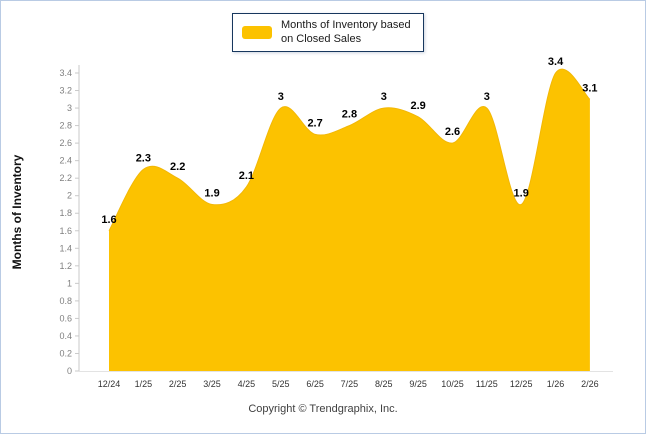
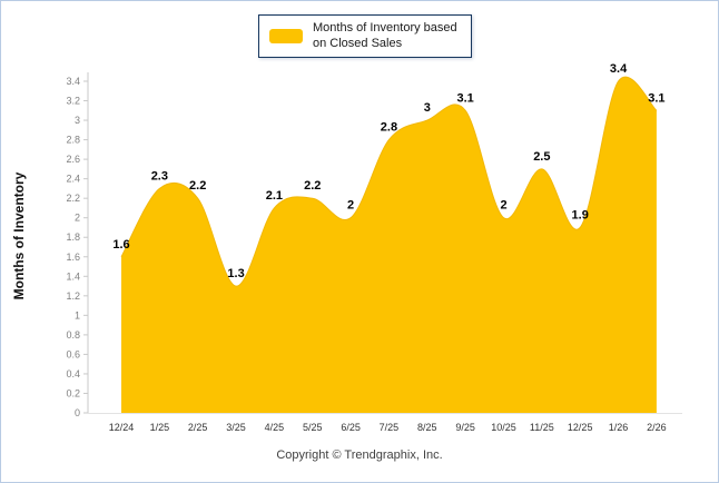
3/25: 1.9 -> 1.3
5/25: 3 -> 2.2
6/25: 2.7 -> 2
9/25: 2.9 -> 3.1
10/25: 2.6 -> 2
11/25: 3 -> 2.5
